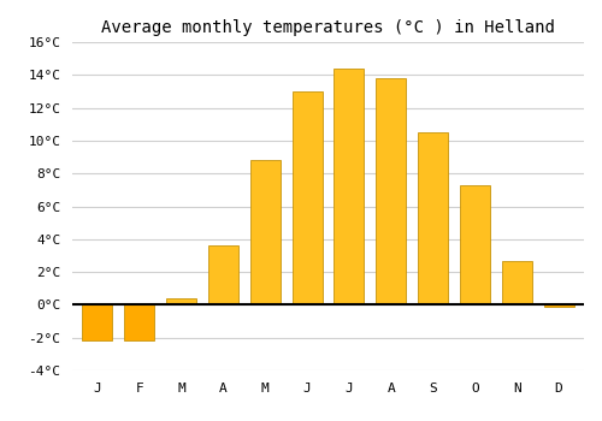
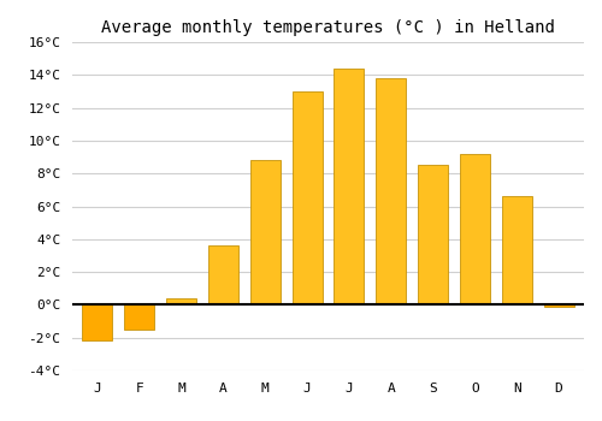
F: -2.2°C -> -1.5°C
S: 10.5°C -> 8.5°C
O: 7.3°C -> 9.2°C
N: 2.7°C -> 6.6°C
